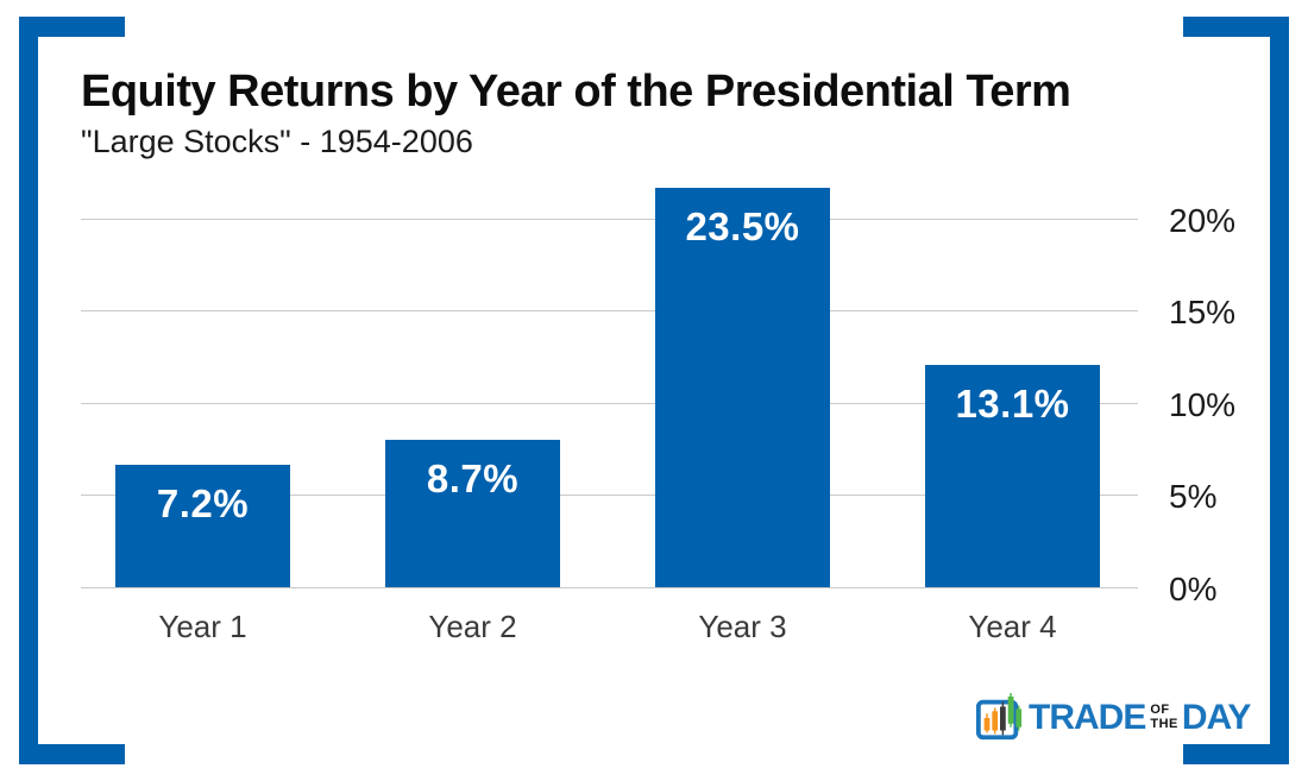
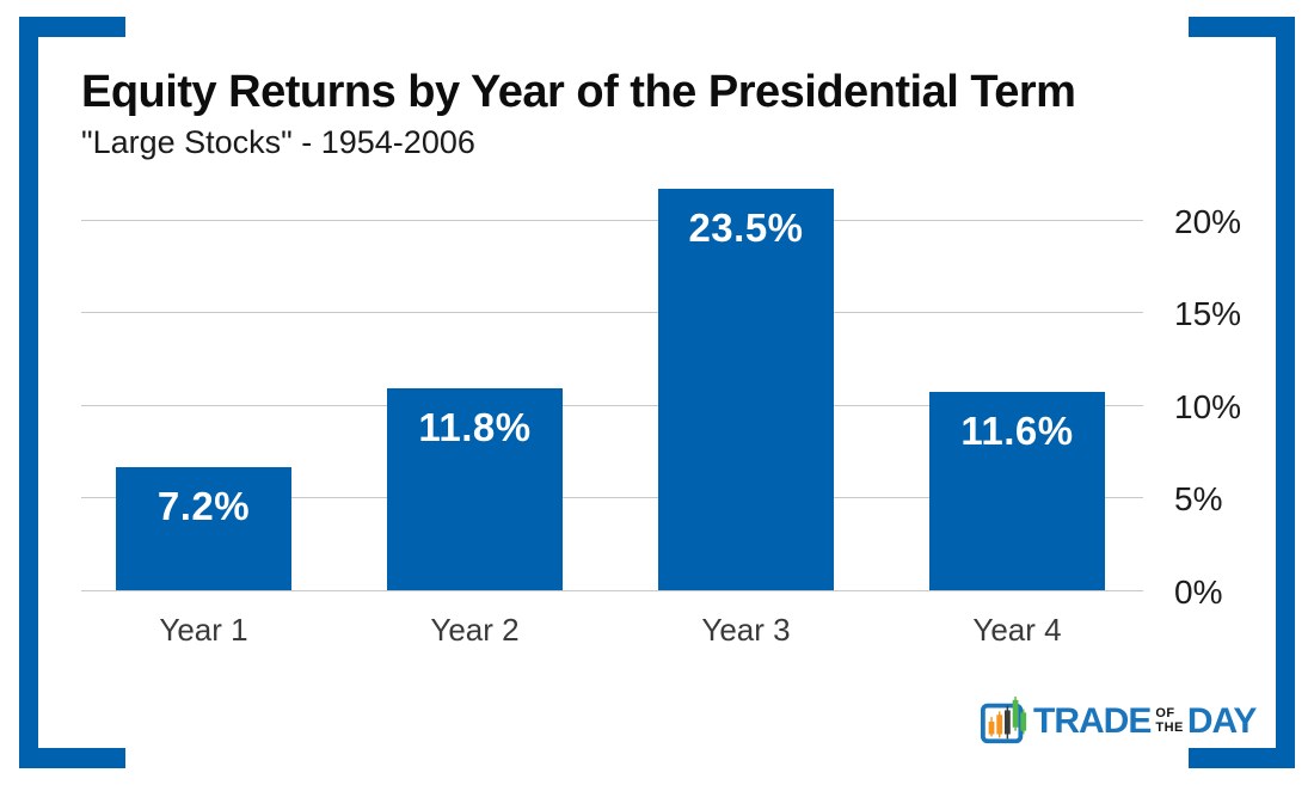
Year 2: 8.7% -> 11.8%
Year 4: 13.1% -> 11.6%
